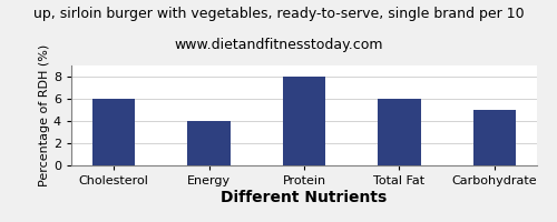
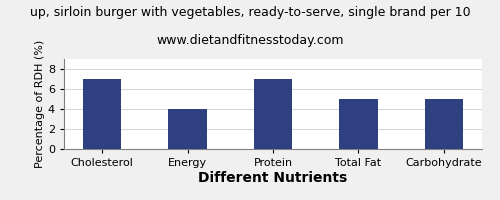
Cholesterol: 6 -> 7
Protein: 8 -> 7
Total Fat: 6 -> 5
